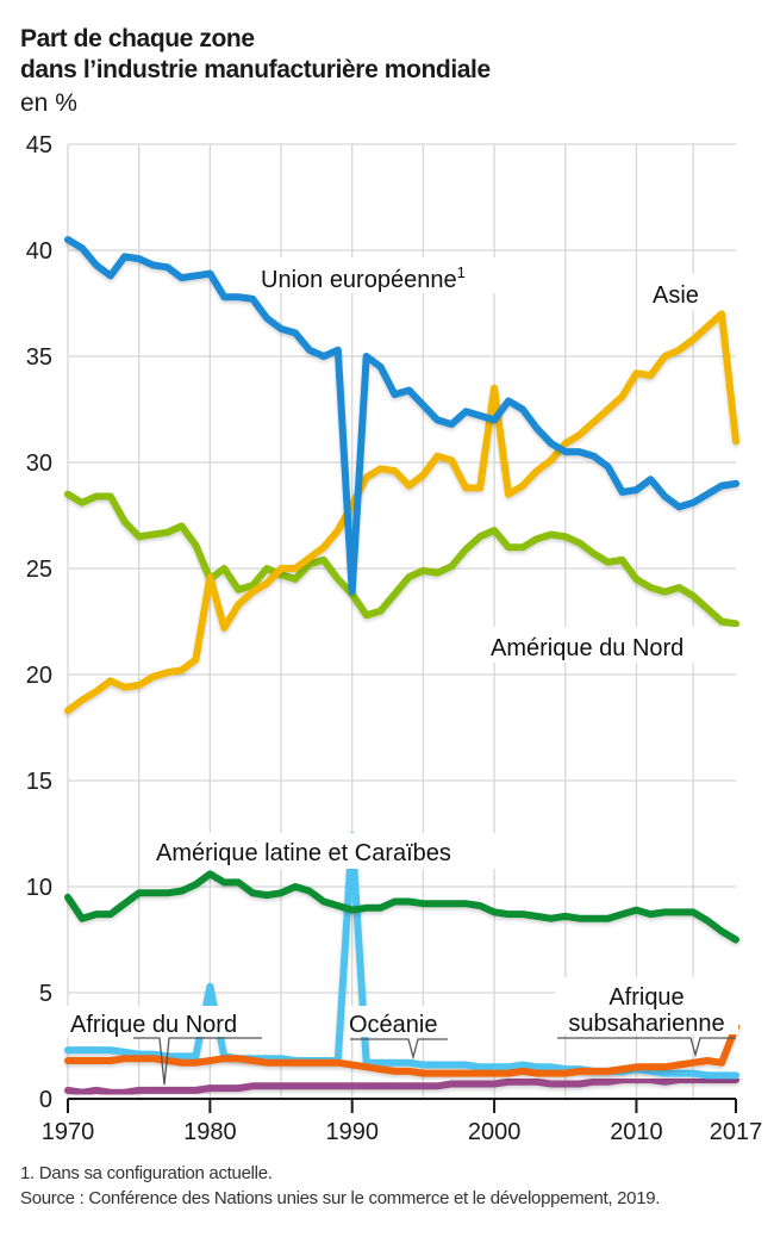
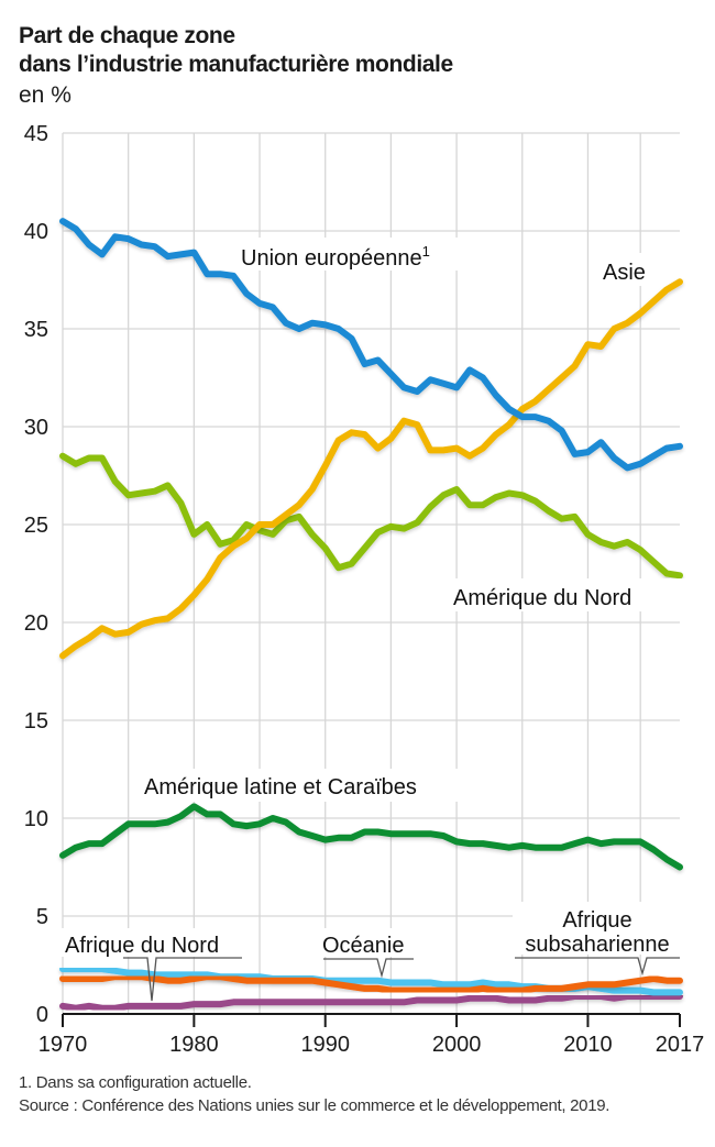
Amérique latine et Caraïbes/1970: 9.5 -> 8.1
Asie/1980: 24.6 -> 21.4
Océanie/1980: 5.3 -> 2.0
Union européenne/1990: 23.9 -> 35.2
Océanie/1990: 12.4 -> 1.7
Asie/2000: 33.5 -> 28.9
Asie/2017: 31.0 -> 37.4
Afrique subsaharienne/2017: 3.4 -> 1.7
